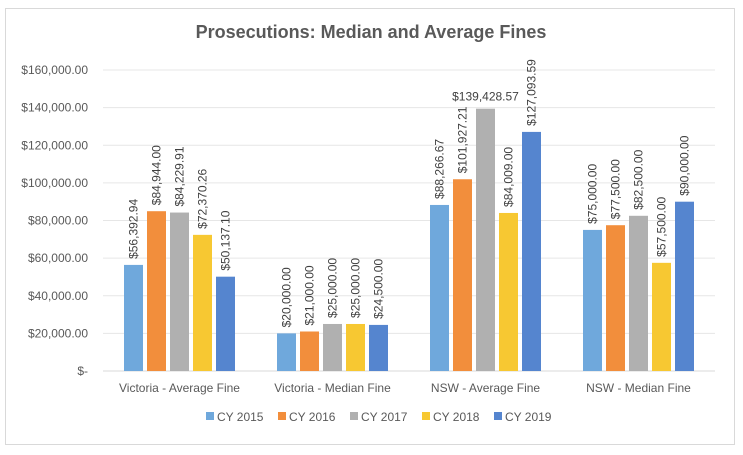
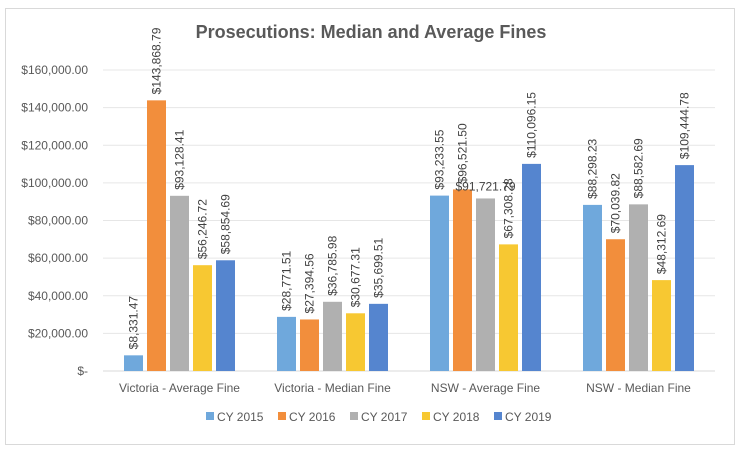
CY 2015/Victoria - Average Fine: $56,392.94 -> $8,331.47
CY 2016/Victoria - Average Fine: $84,944.00 -> $143,868.79
CY 2017/Victoria - Average Fine: $84,229.91 -> $93,128.41
CY 2018/Victoria - Average Fine: $72,370.26 -> $56,246.72
CY 2019/Victoria - Average Fine: $50,137.10 -> $58,854.69
CY 2015/Victoria - Median Fine: $20,000.00 -> $28,771.51
CY 2016/Victoria - Median Fine: $21,000.00 -> $27,394.56
CY 2017/Victoria - Median Fine: $25,000.00 -> $36,785.98
CY 2018/Victoria - Median Fine: $25,000.00 -> $30,677.31
CY 2019/Victoria - Median Fine: $24,500.00 -> $35,699.51
CY 2015/NSW - Average Fine: $88,266.67 -> $93,233.55
CY 2016/NSW - Average Fine: $101,927.21 -> $96,521.50
CY 2017/NSW - Average Fine: $139,428.57 -> $91,721.79
CY 2018/NSW - Average Fine: $84,009.00 -> $67,308.28
CY 2019/NSW - Average Fine: $127,093.59 -> $110,096.15
CY 2015/NSW - Median Fine: $75,000.00 -> $88,298.23
CY 2016/NSW - Median Fine: $77,500.00 -> $70,039.82
CY 2017/NSW - Median Fine: $82,500.00 -> $88,582.69
CY 2018/NSW - Median Fine: $57,500.00 -> $48,312.69
CY 2019/NSW - Median Fine: $90,000.00 -> $109,444.78
